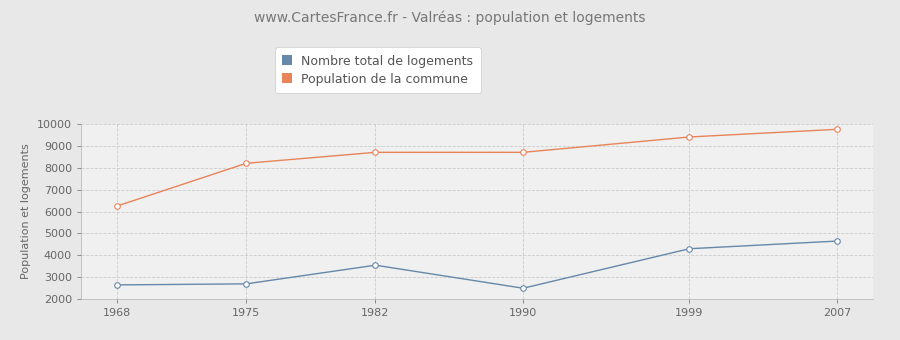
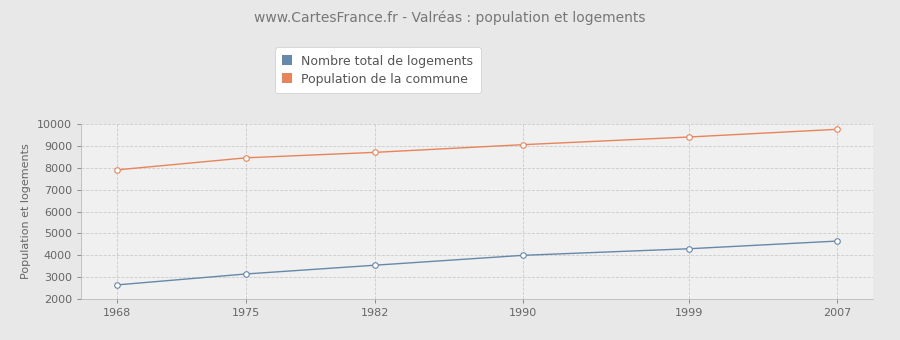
Population de la commune/1968: 6250 -> 7900
Nombre total de logements/1975: 2700 -> 3150
Population de la commune/1975: 8200 -> 8450
Nombre total de logements/1990: 2500 -> 4000
Population de la commune/1990: 8700 -> 9050
